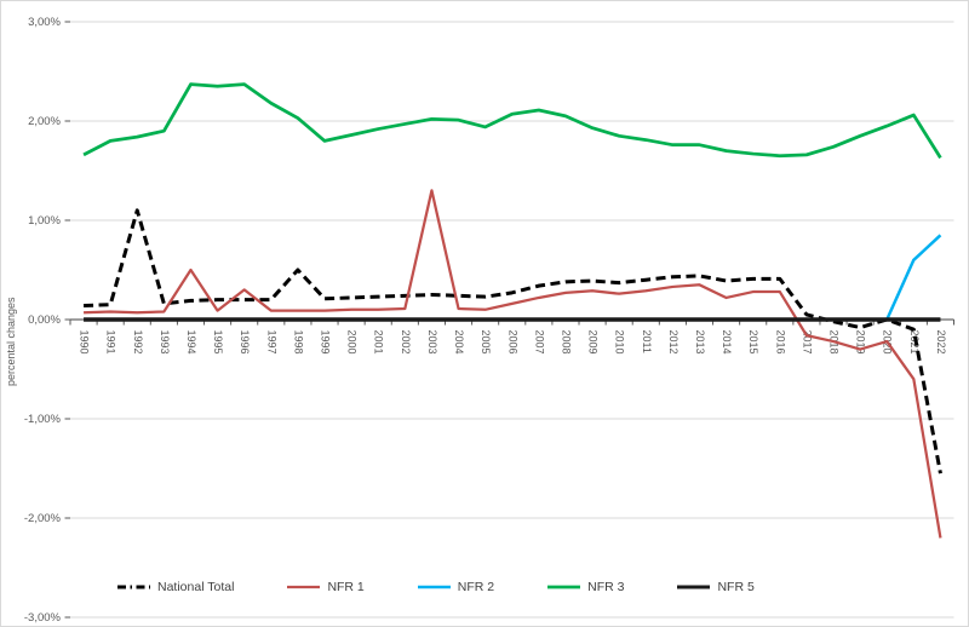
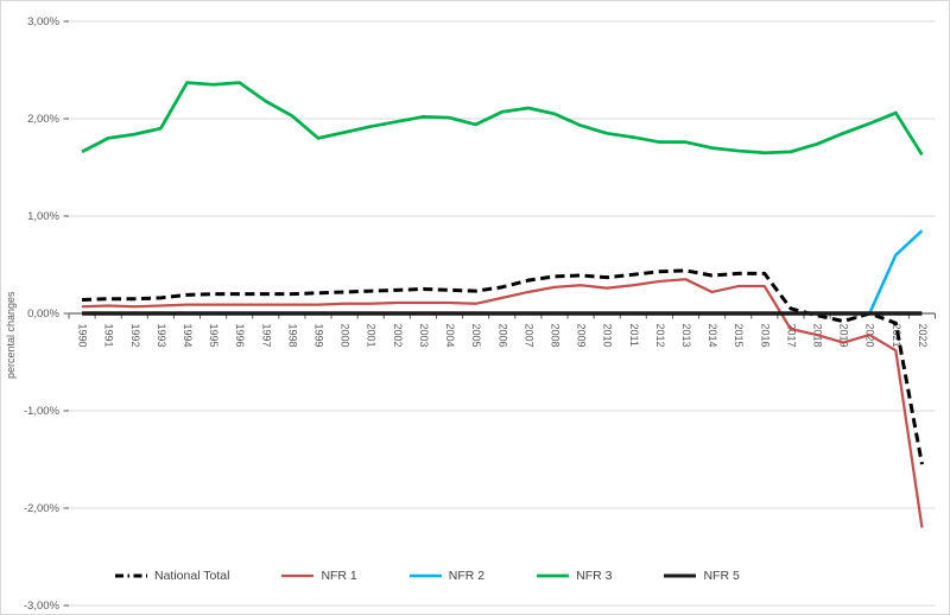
National Total/1992: 1,1% -> 0,1%
NFR 1/1994: 0,5% -> 0,1%
NFR 1/1996: 0,3% -> 0,1%
National Total/1998: 0,5% -> 0,2%
NFR 1/2003: 1,3% -> 0,1%
NFR 1/2021: -0,6% -> -0,4%
